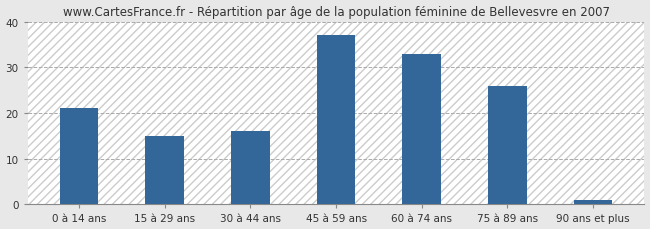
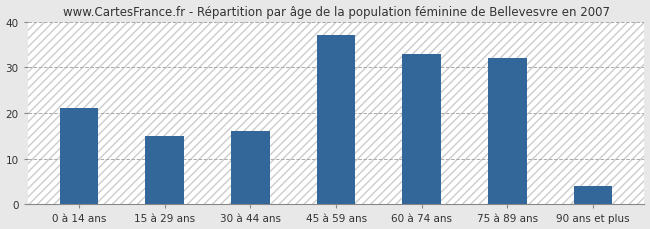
75 à 89 ans: 26 -> 32
90 ans et plus: 1 -> 4
